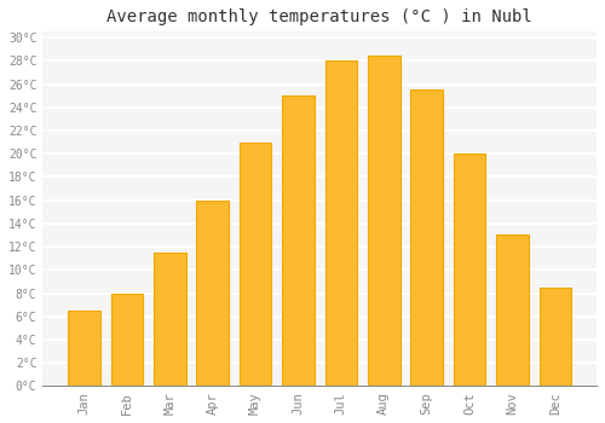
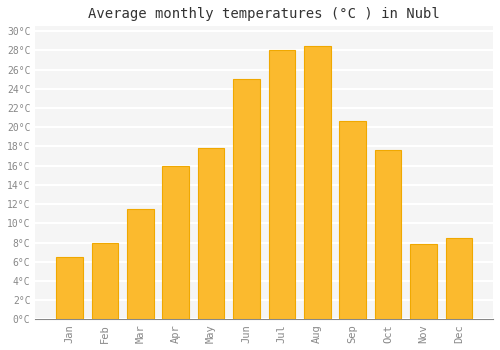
May: 21.0°C -> 17.8°C
Sep: 25.5°C -> 20.6°C
Oct: 20.0°C -> 17.6°C
Nov: 13.0°C -> 7.8°C
